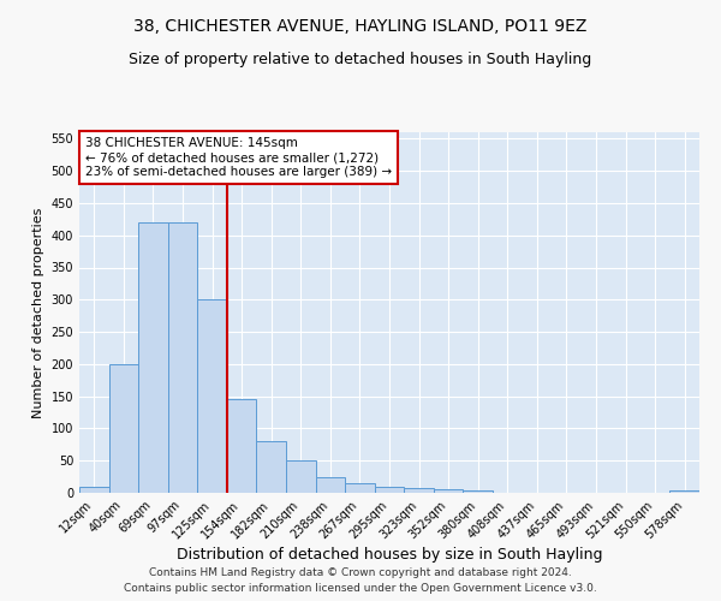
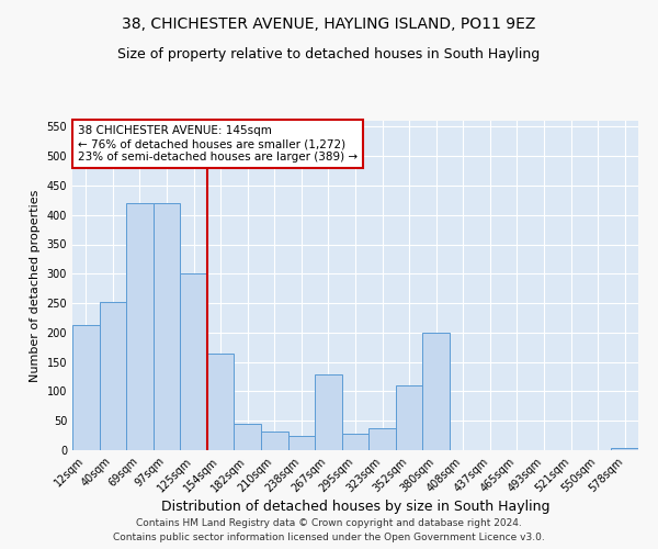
12sqm: 10 -> 212
40sqm: 200 -> 252
154sqm: 145 -> 164
182sqm: 80 -> 44
210sqm: 50 -> 32
267sqm: 15 -> 128
295sqm: 10 -> 28
323sqm: 7 -> 38
352sqm: 5 -> 110
380sqm: 3 -> 200
